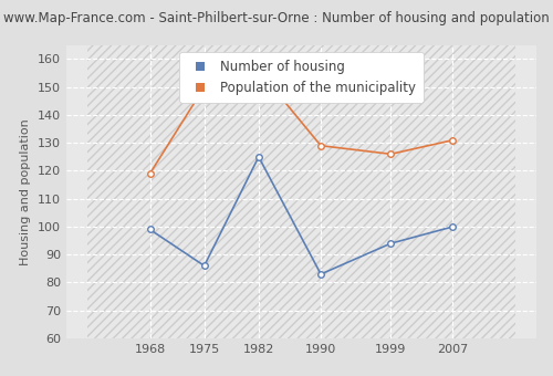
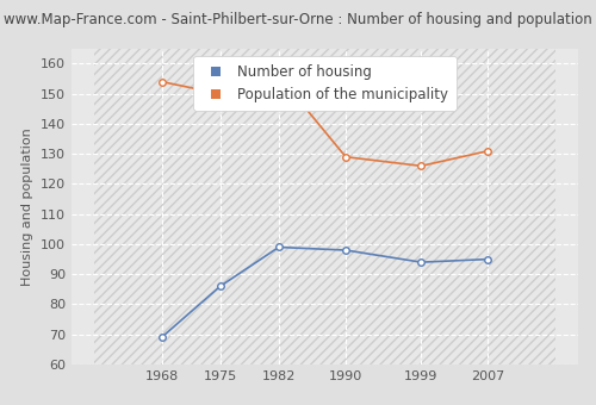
Number of housing/1968: 99 -> 69
Population of the municipality/1968: 119 -> 154
Number of housing/1982: 125 -> 99
Number of housing/1990: 83 -> 98
Number of housing/2007: 100 -> 95
